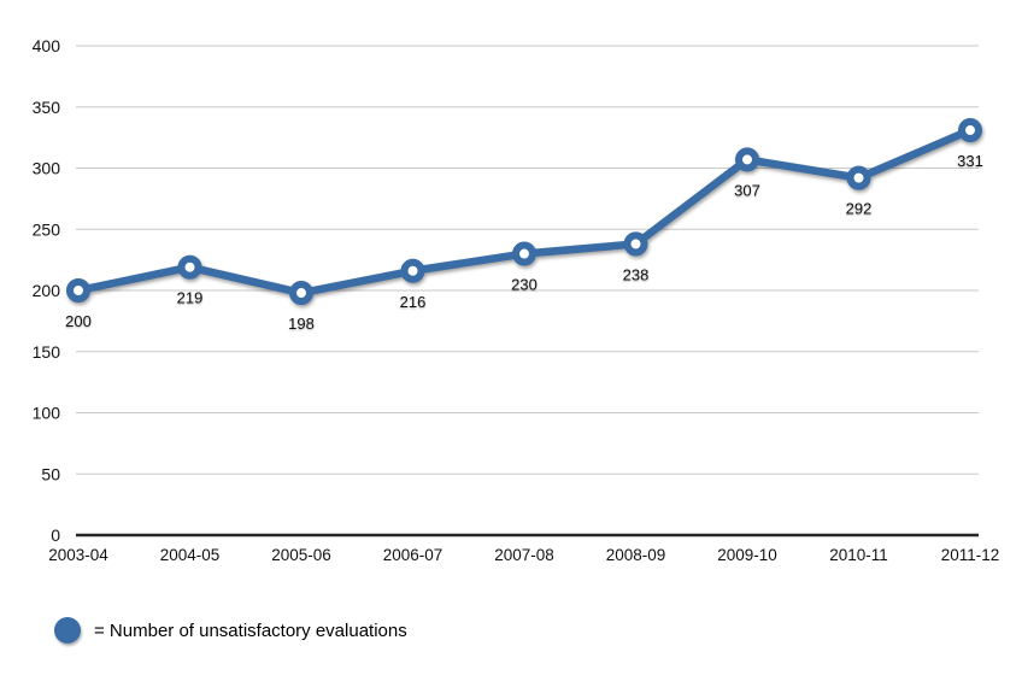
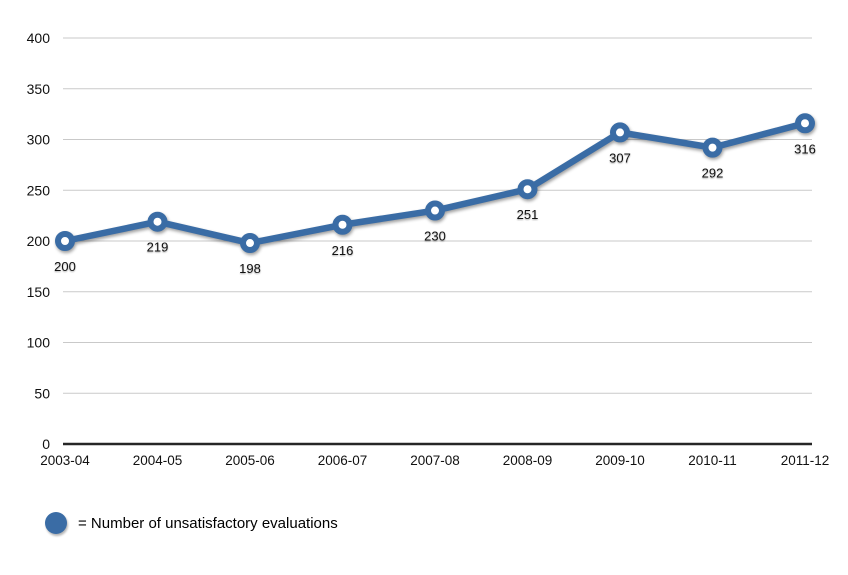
2008-09: 238 -> 251
2011-12: 331 -> 316
